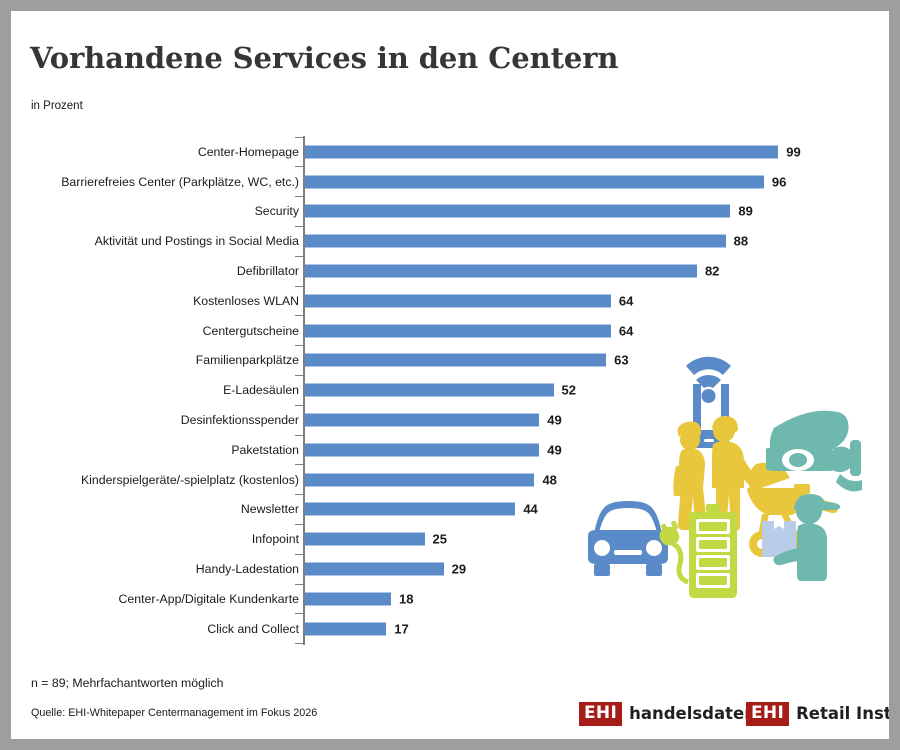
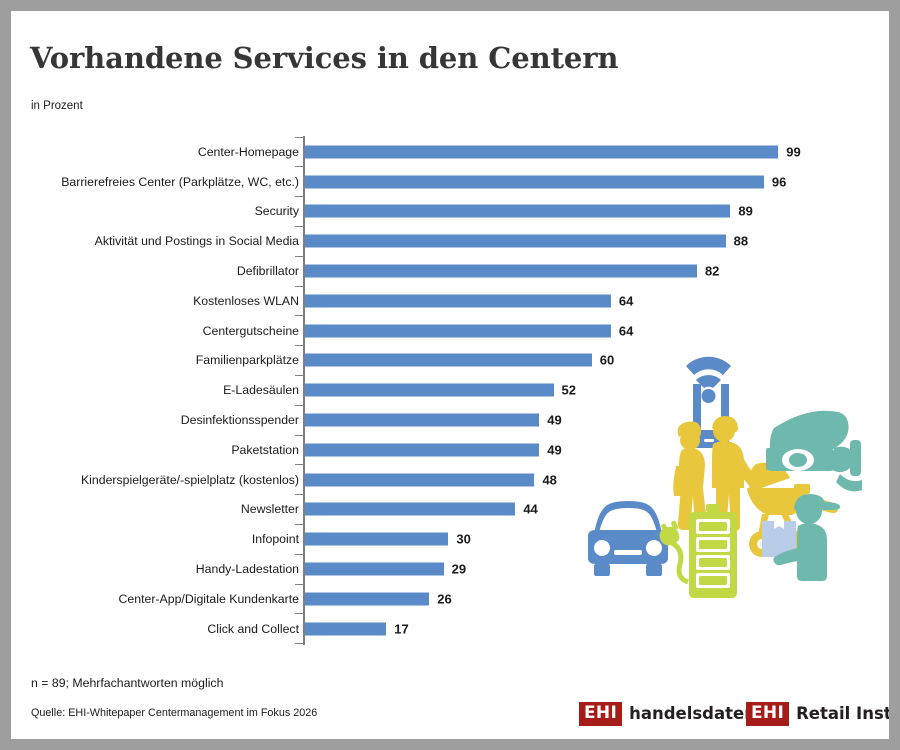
Familienparkplätze: 63 -> 60
Infopoint: 25 -> 30
Center-App/Digitale Kundenkarte: 18 -> 26
